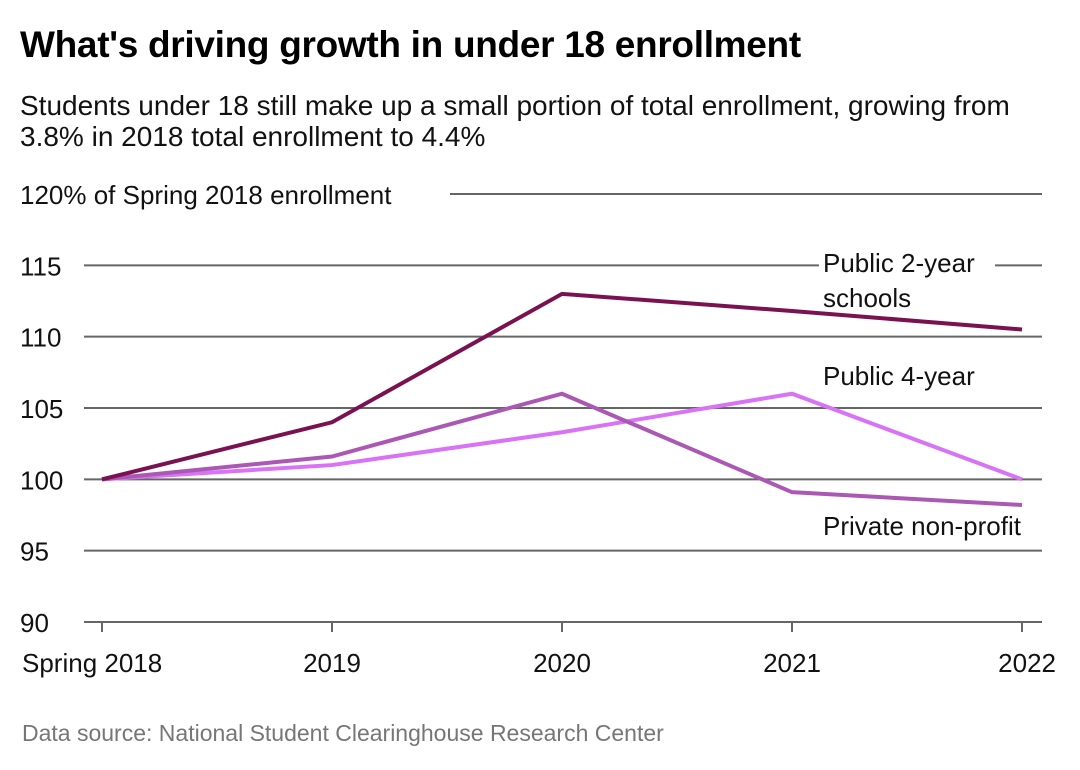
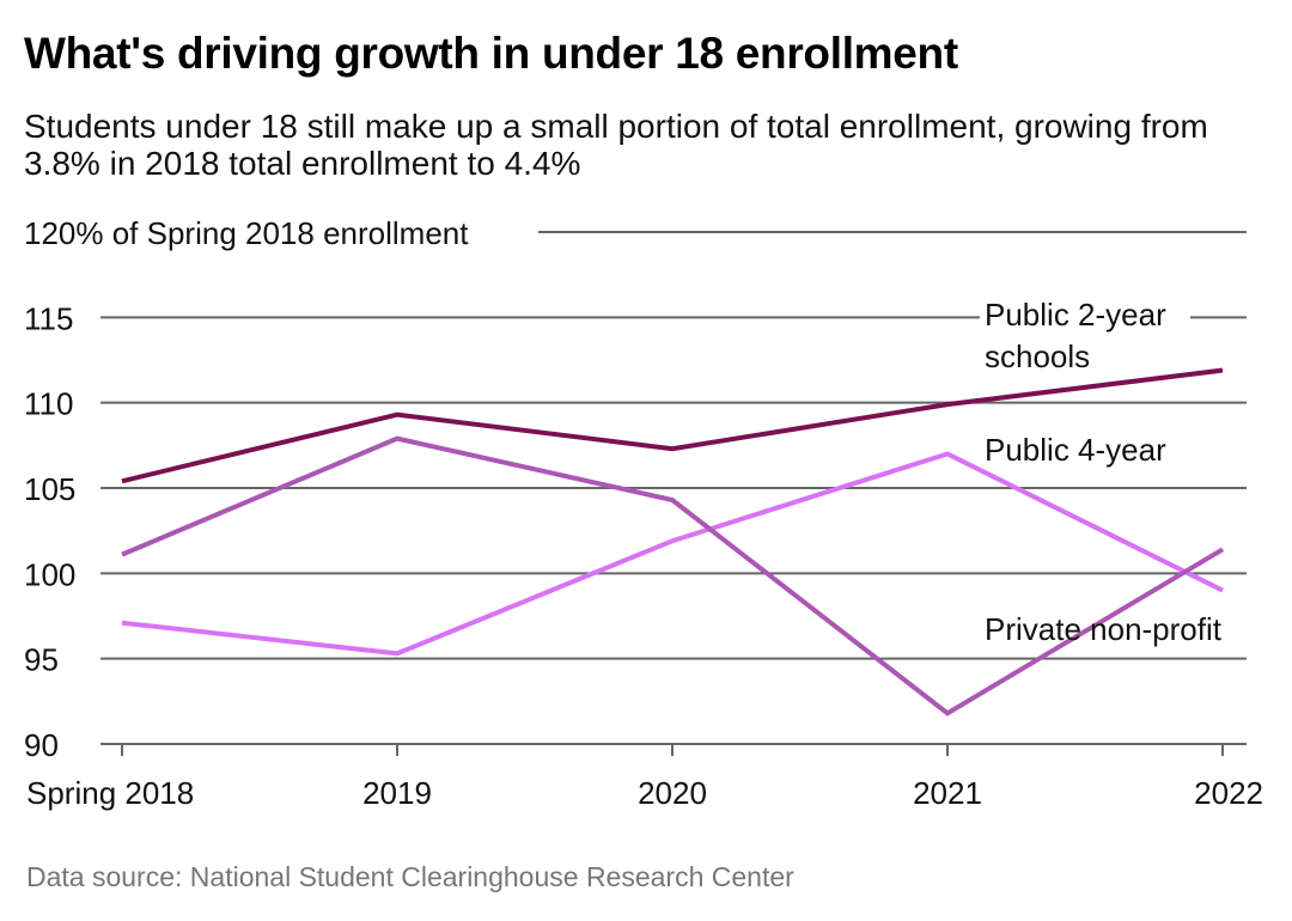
Public 2-year schools/Spring 2018: 100.0 -> 105.4
Public 4-year/Spring 2018: 100.0 -> 97.1
Private non-profit/Spring 2018: 100.0 -> 101.1
Public 2-year schools/2019: 104.0 -> 109.3
Public 4-year/2019: 101.0 -> 95.3
Private non-profit/2019: 101.6 -> 107.9
Public 2-year schools/2020: 113.0 -> 107.3
Public 4-year/2020: 103.3 -> 101.9
Private non-profit/2020: 106.0 -> 104.3
Public 2-year schools/2021: 111.8 -> 109.9
Public 4-year/2021: 106.0 -> 107.0
Private non-profit/2021: 99.1 -> 91.8
Public 2-year schools/2022: 110.5 -> 111.9
Public 4-year/2022: 100.0 -> 99.0
Private non-profit/2022: 98.2 -> 101.4
